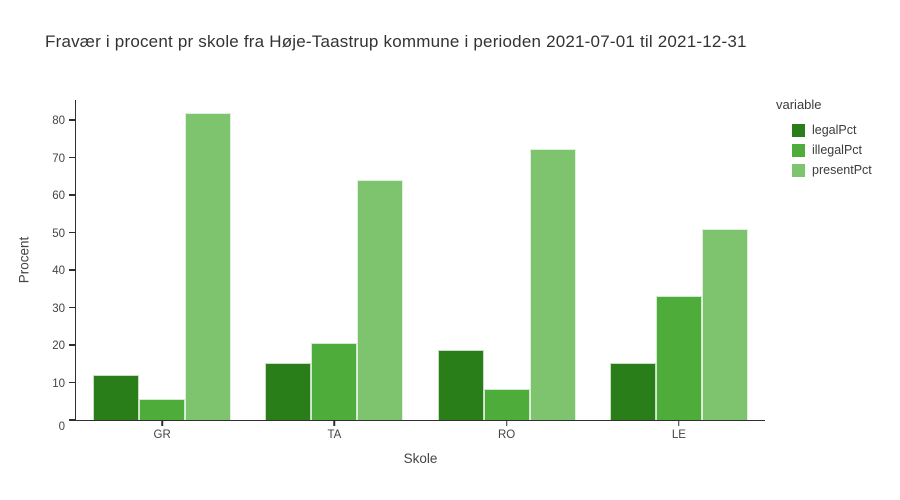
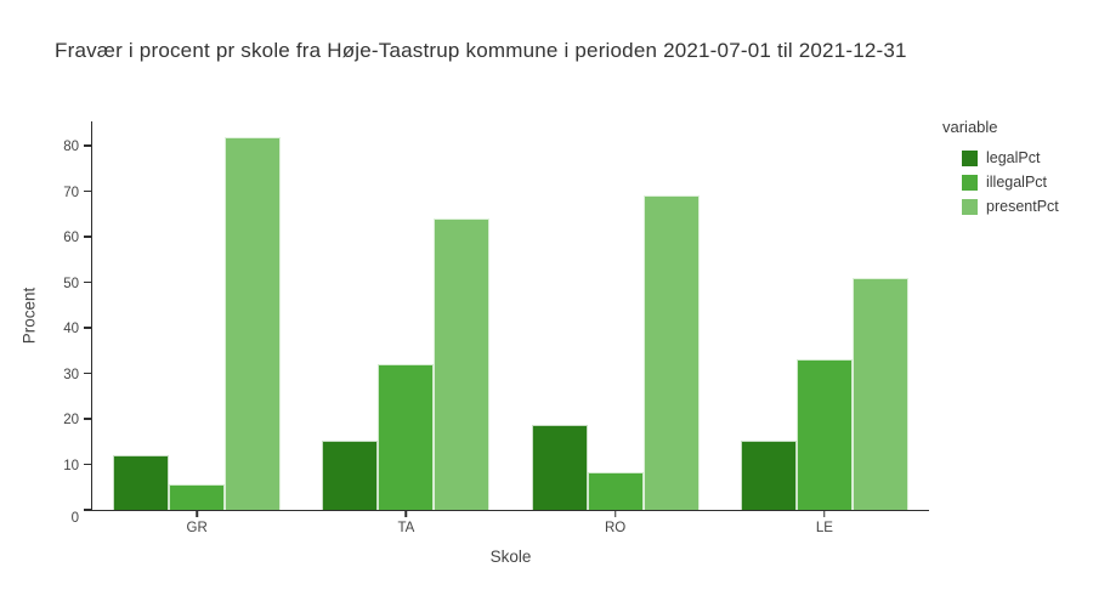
illegalPct/TA: 20 -> 32
presentPct/RO: 72 -> 69
